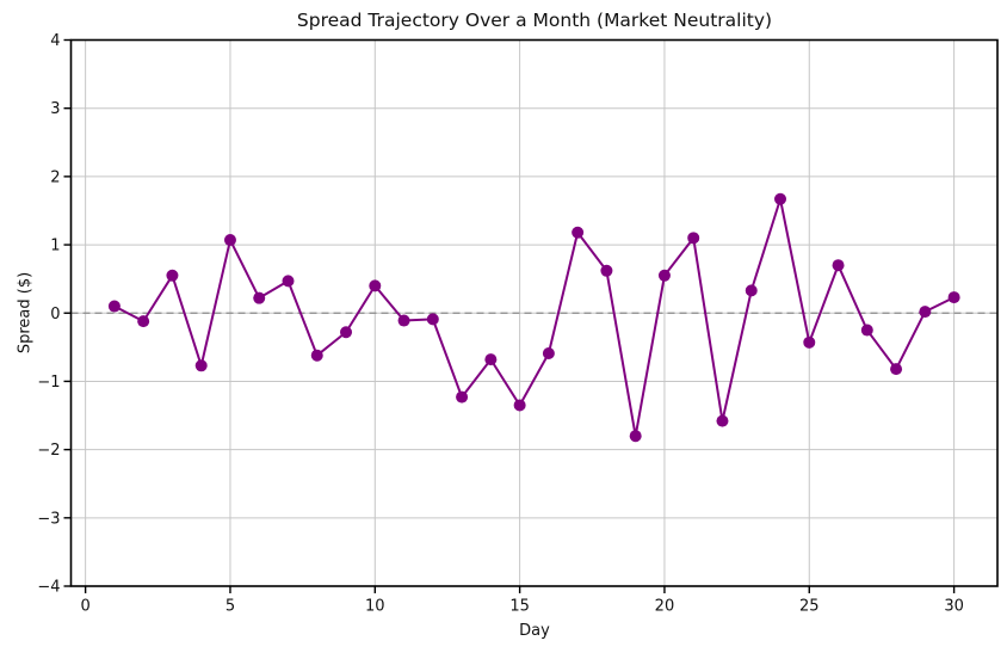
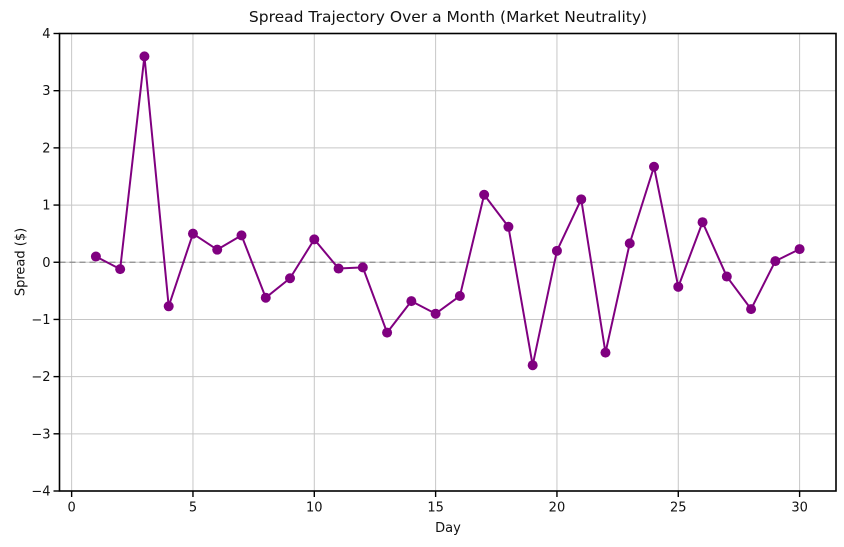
3: 0.6 -> 3.6
5: 1.1 -> 0.5
15: -1.4 -> -0.9
20: 0.6 -> 0.2
